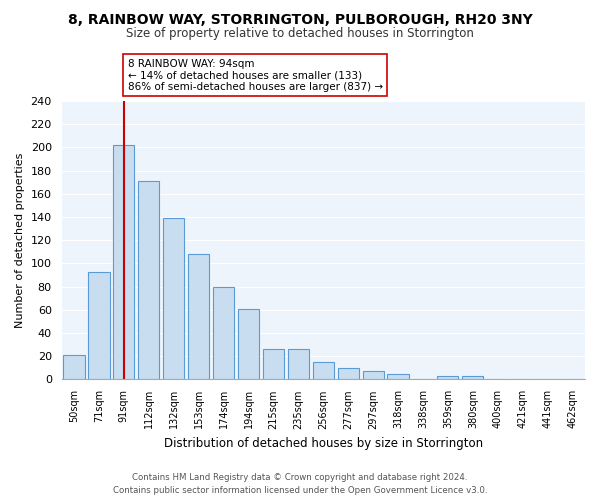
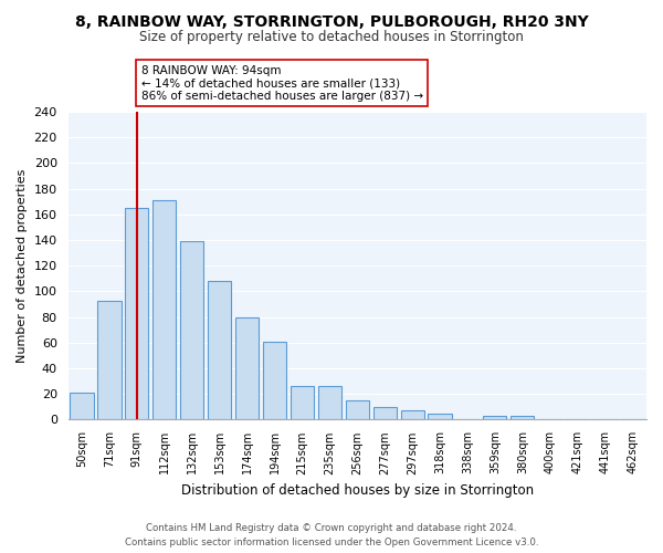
91sqm: 202 -> 165
